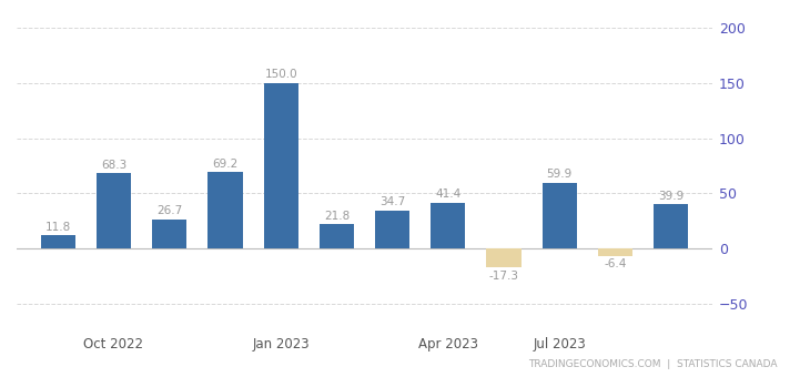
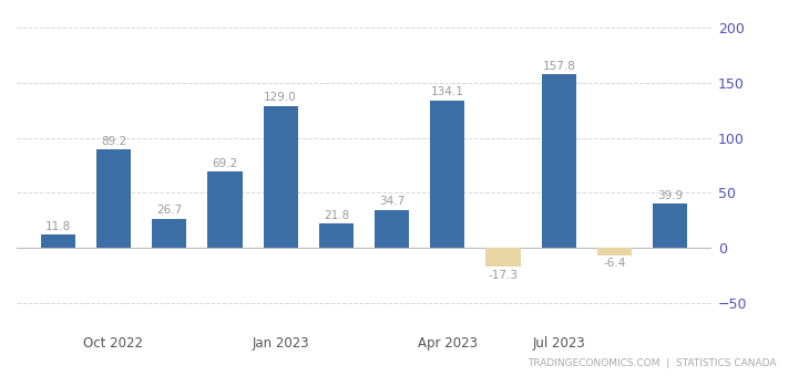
Oct 2022: 68.3 -> 89.2
Jan 2023: 150.0 -> 129.0
Apr 2023: 41.4 -> 134.1
Jul 2023: 59.9 -> 157.8
